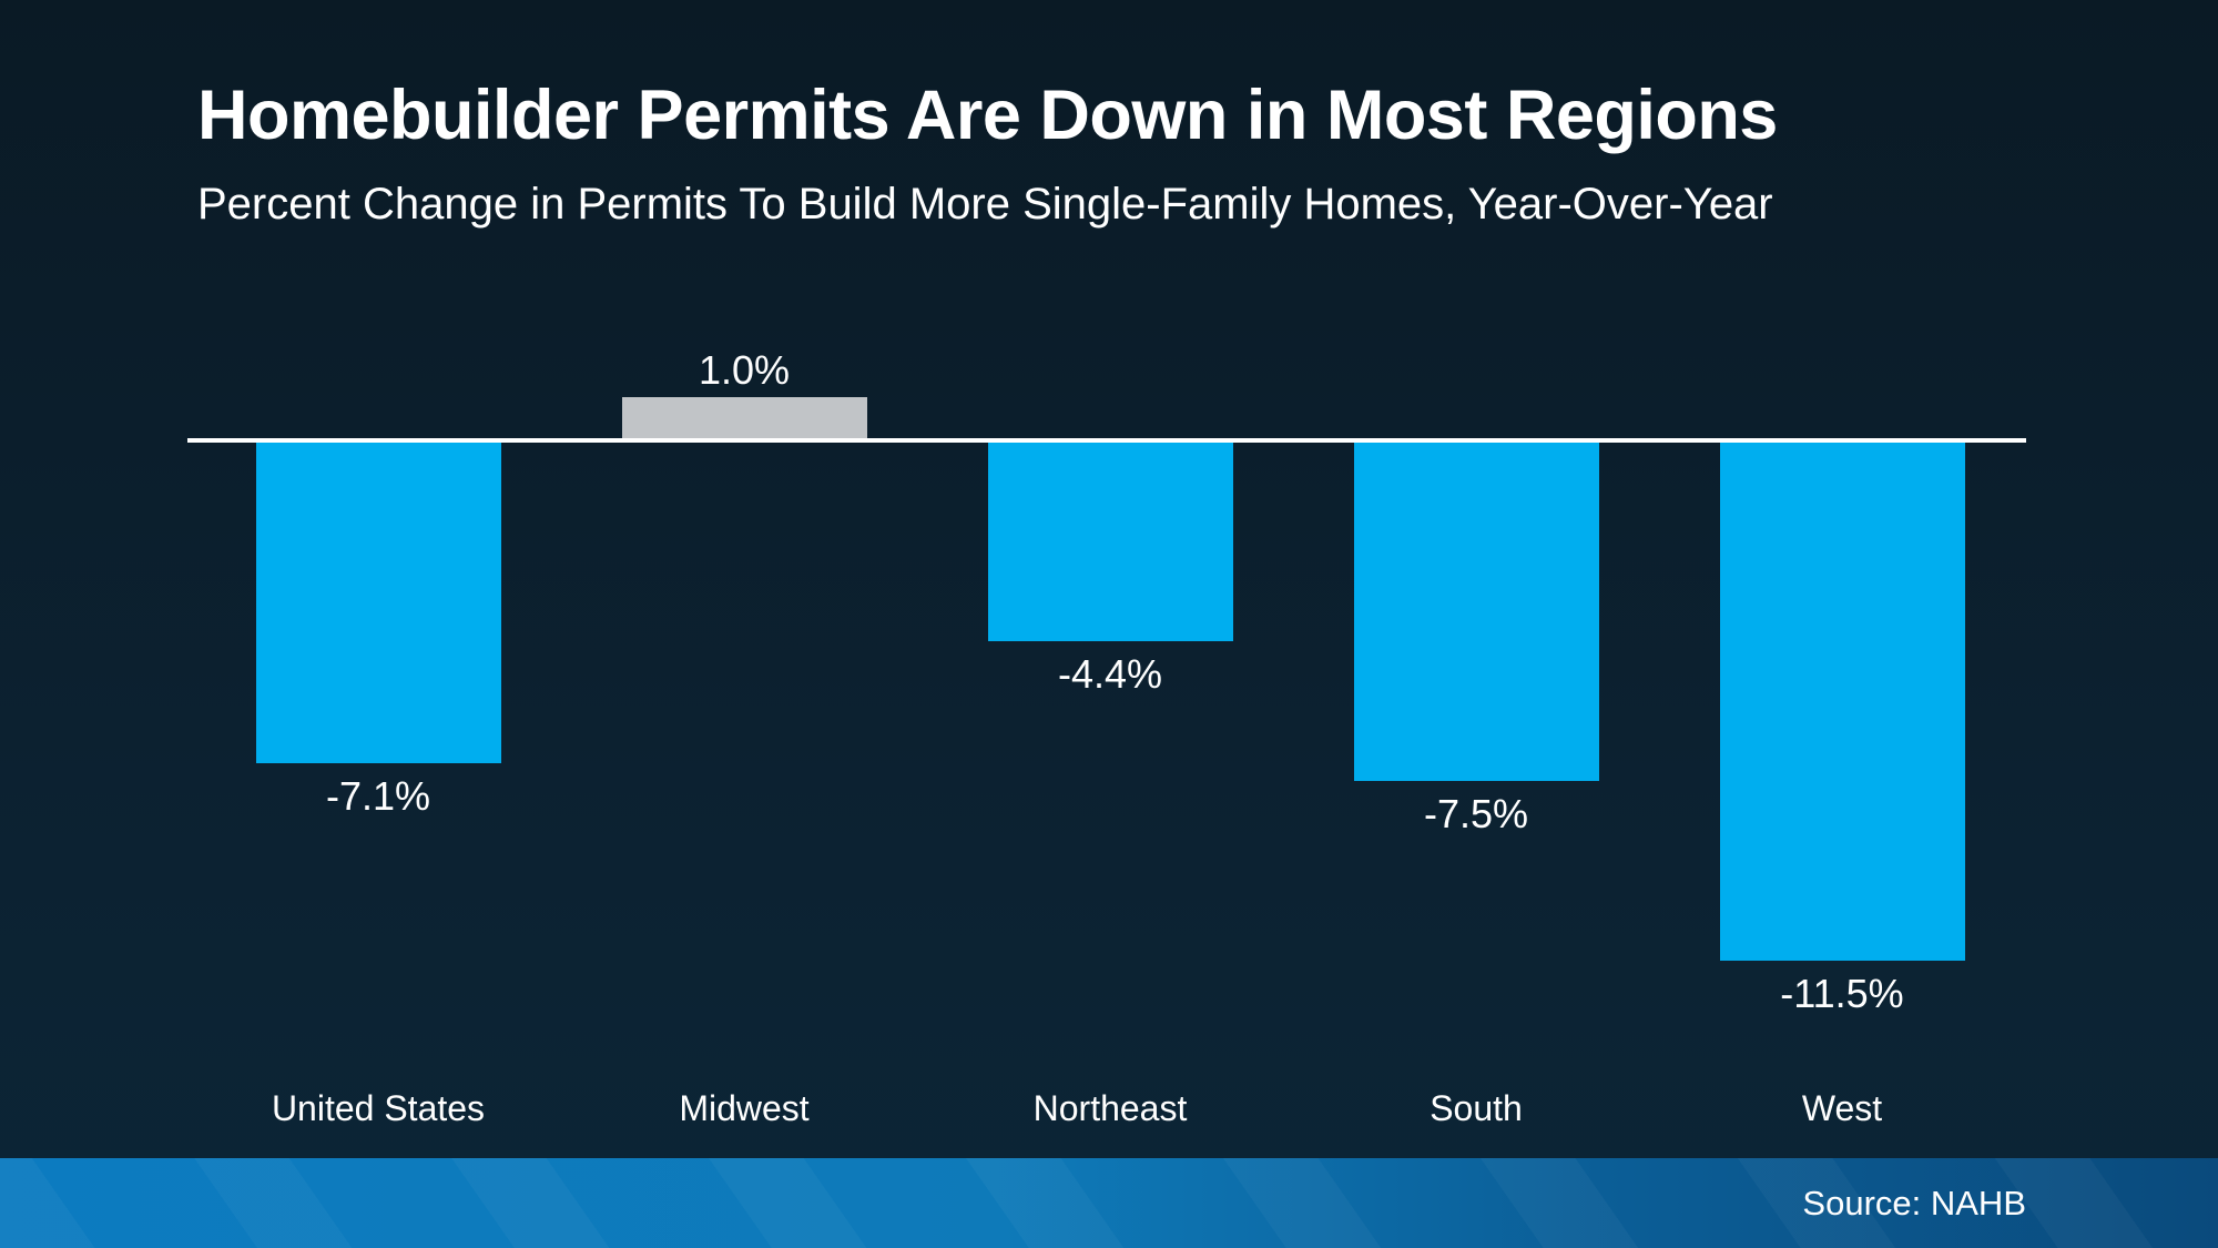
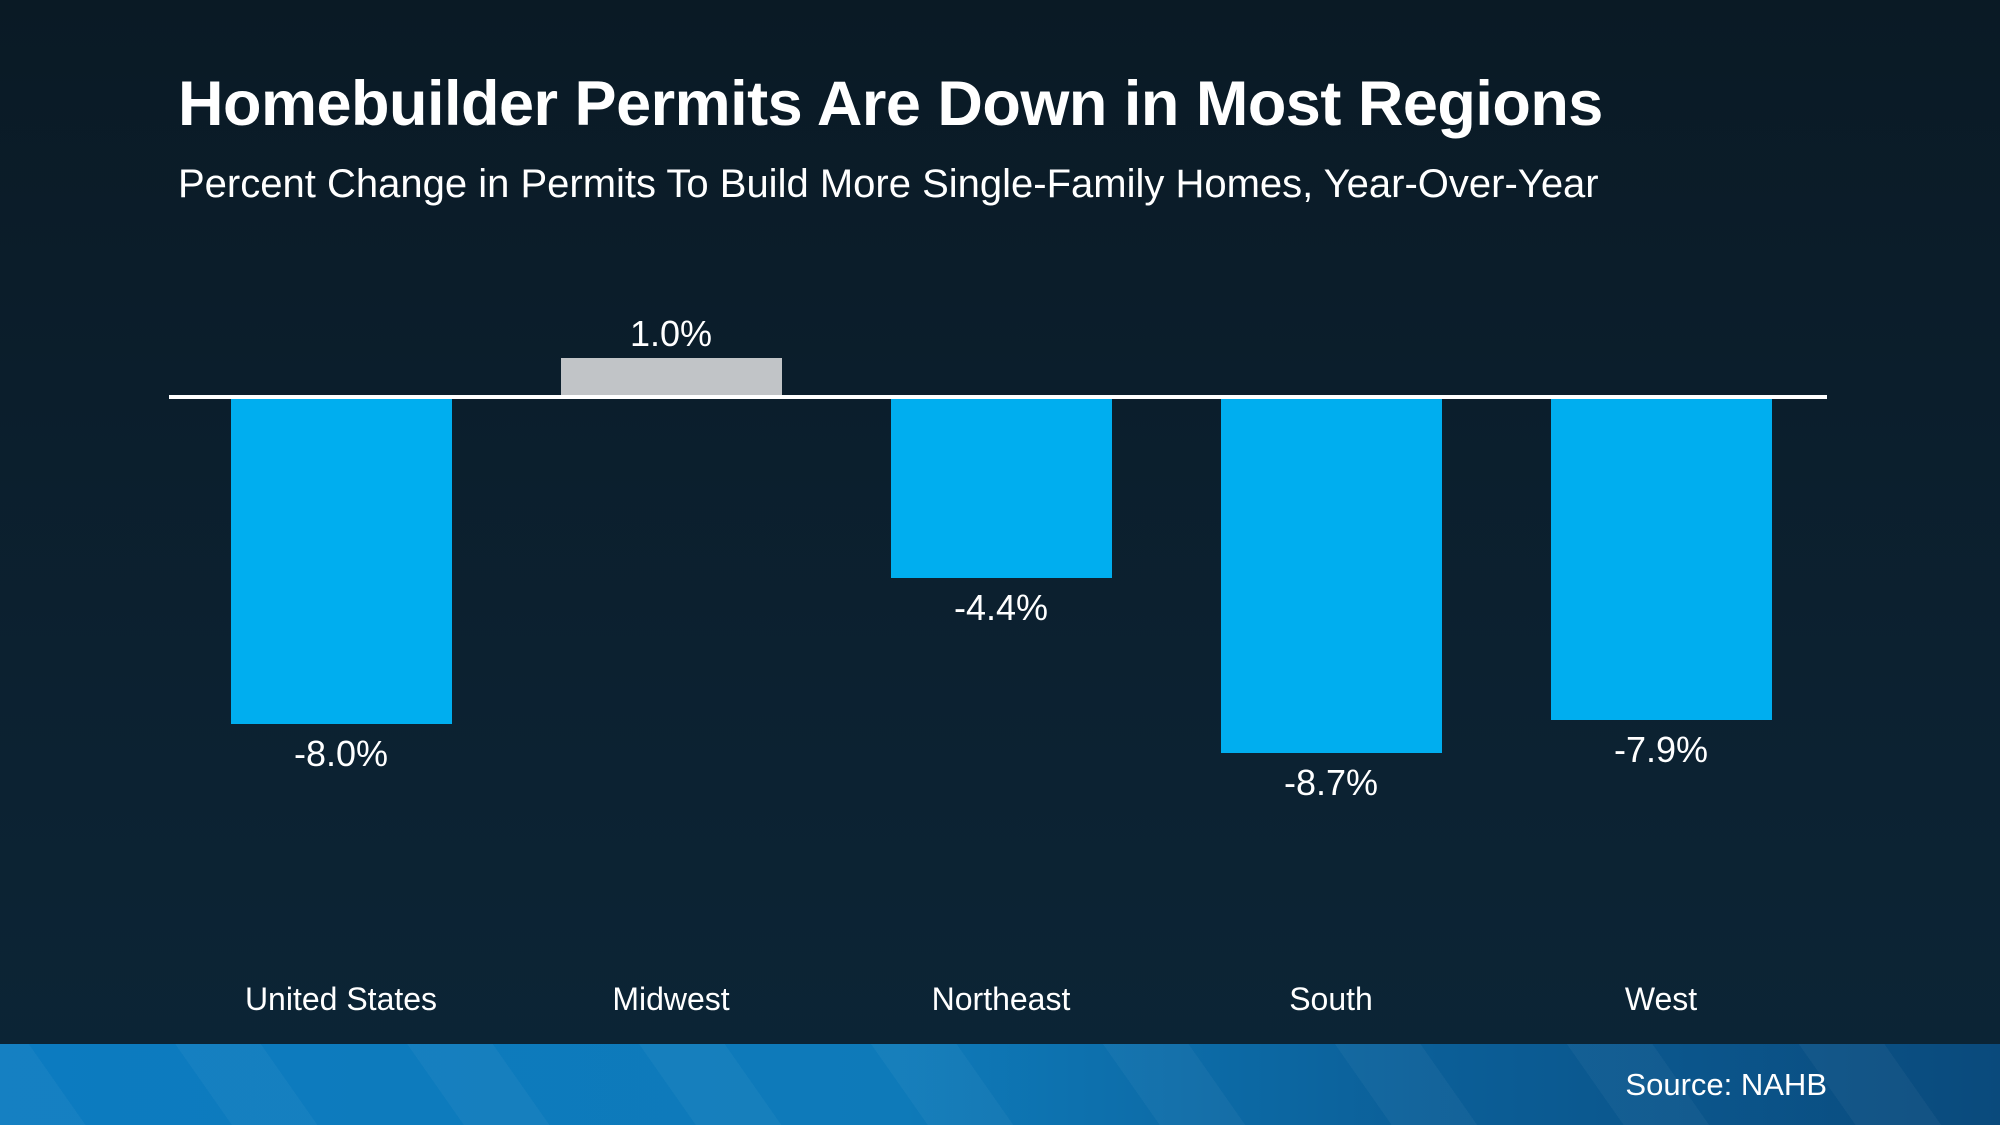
United States: -7.1% -> -8.0%
South: -7.5% -> -8.7%
West: -11.5% -> -7.9%
